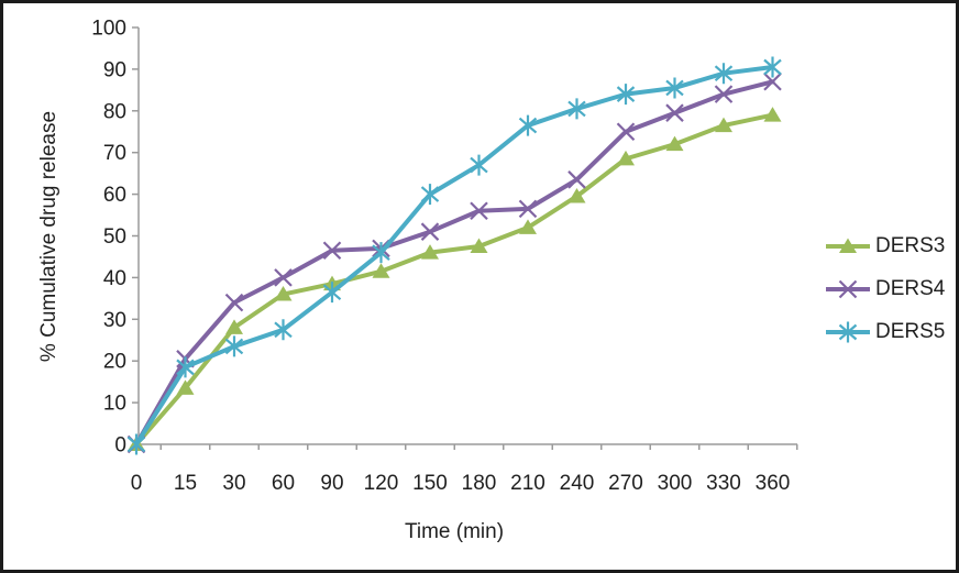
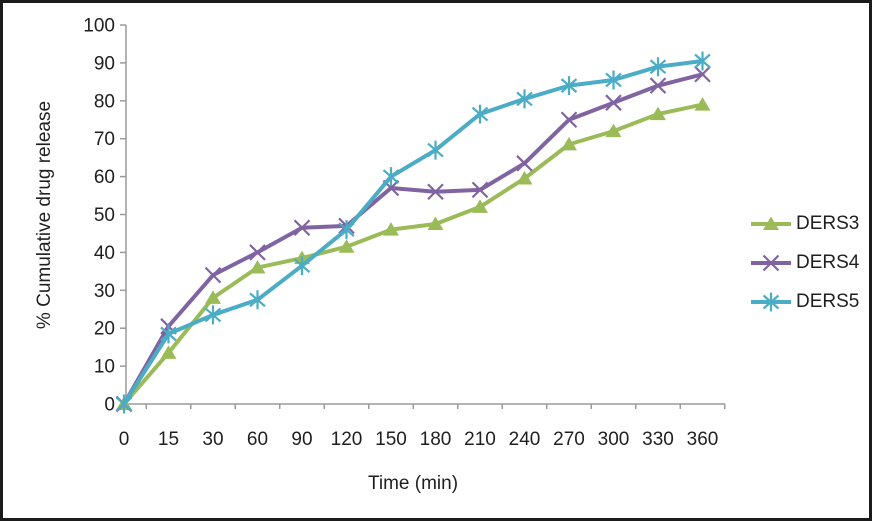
DERS4/150: 51 -> 57
